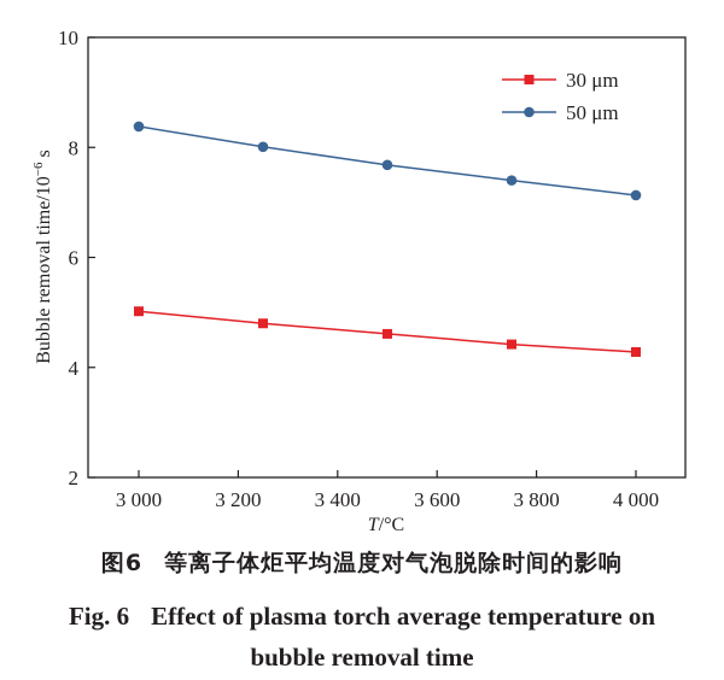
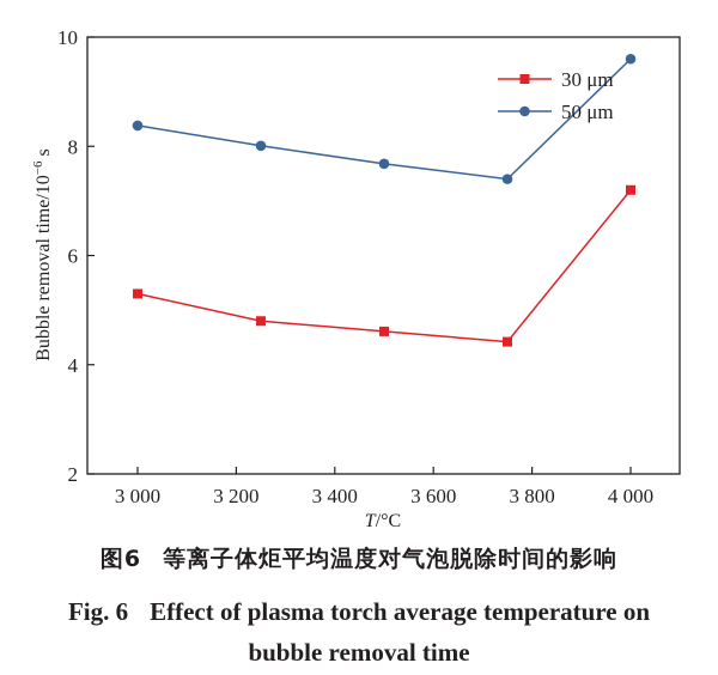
30 μm/3000: 5.0 -> 5.3
30 μm/4000: 4.3 -> 7.2
50 μm/4000: 7.1 -> 9.6
